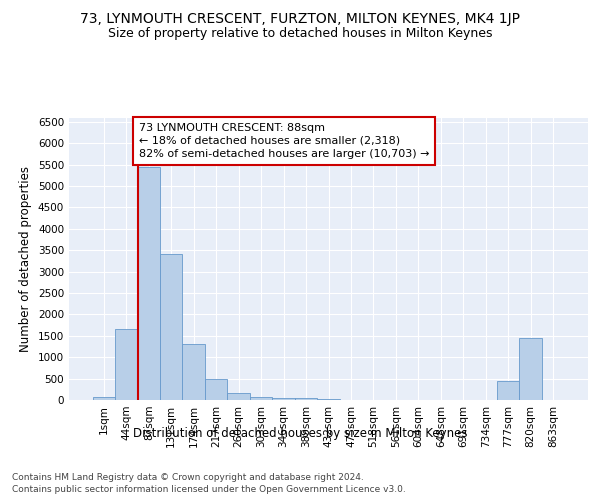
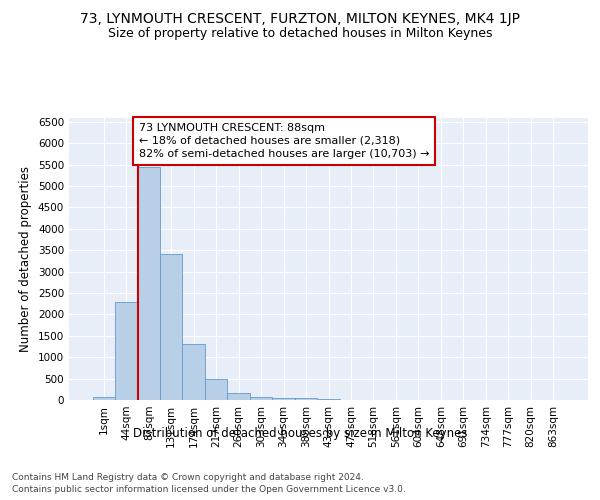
44sqm: 1650 -> 2280
777sqm: 450 -> 0
820sqm: 1450 -> 0
